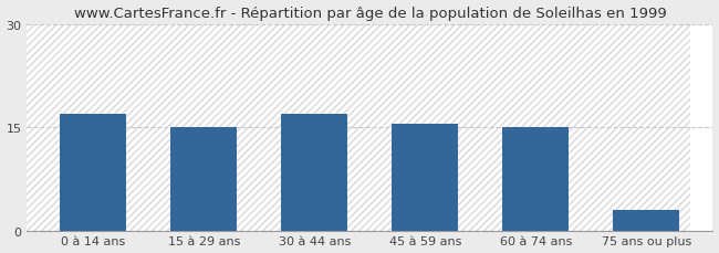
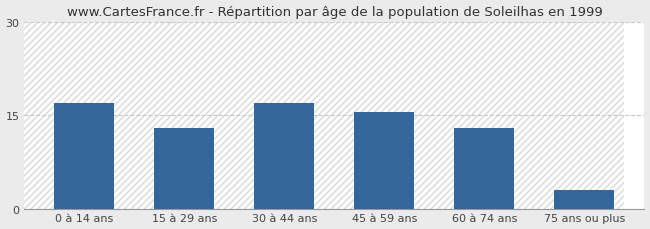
15 à 29 ans: 15.0 -> 13.0
60 à 74 ans: 15.0 -> 13.0
